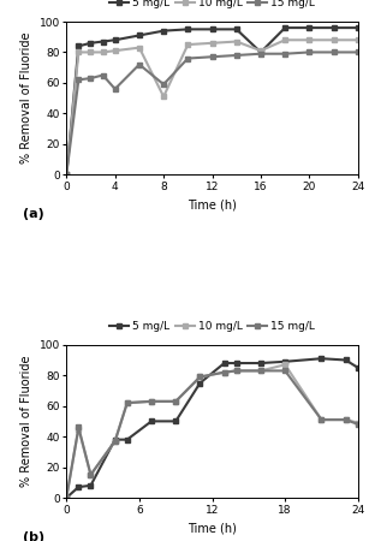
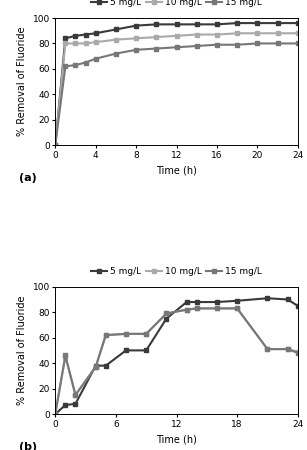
15 mg/L/4: 56 -> 68
10 mg/L/8: 51 -> 84
15 mg/L/8: 59 -> 75
5 mg/L/16: 80 -> 95
10 mg/L/16: 81 -> 87
10 mg/L/18: 87 -> 83
